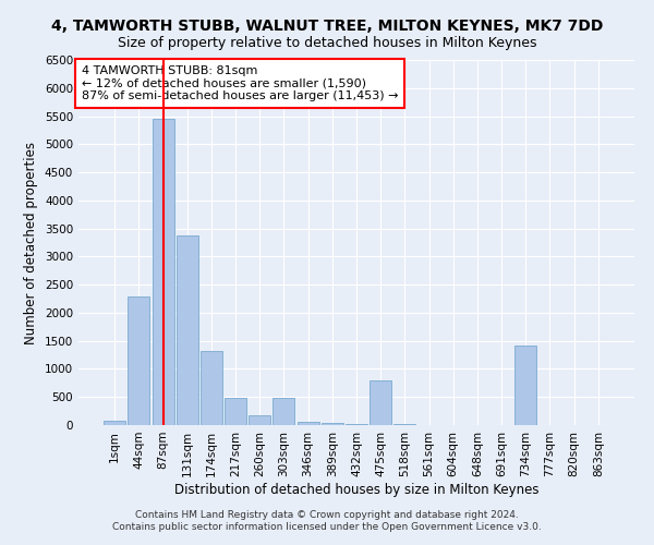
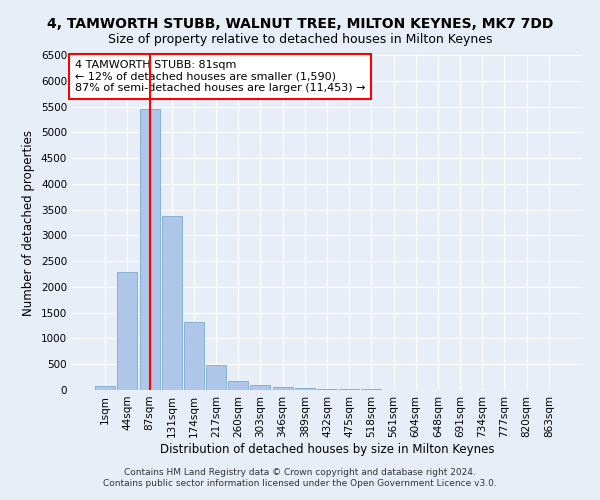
303sqm: 480 -> 90
475sqm: 800 -> 20
734sqm: 1420 -> 0
